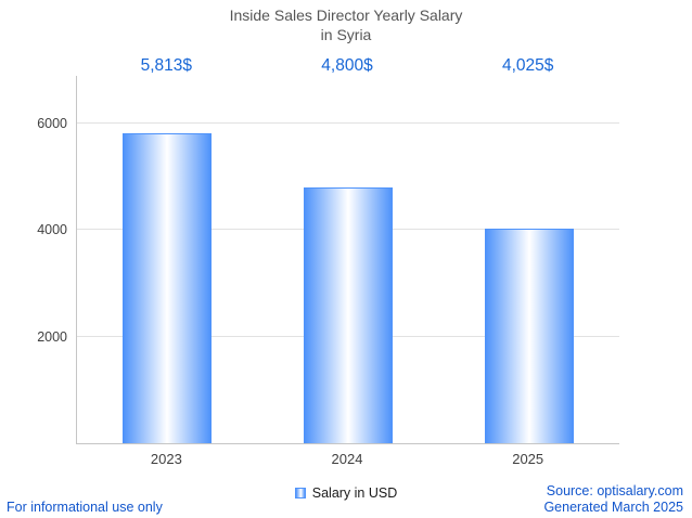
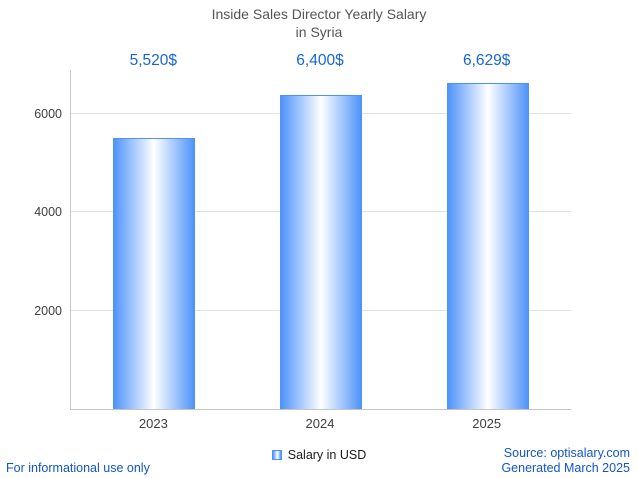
2023: 5,813 -> 5,520
2024: 4,800 -> 6,400
2025: 4,025 -> 6,629
